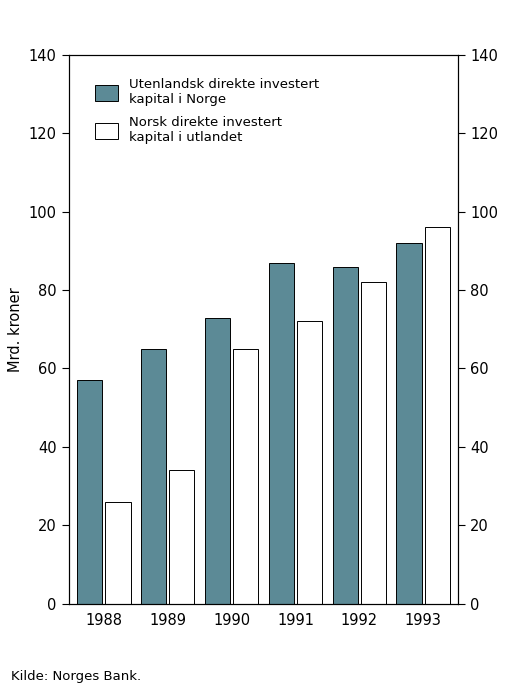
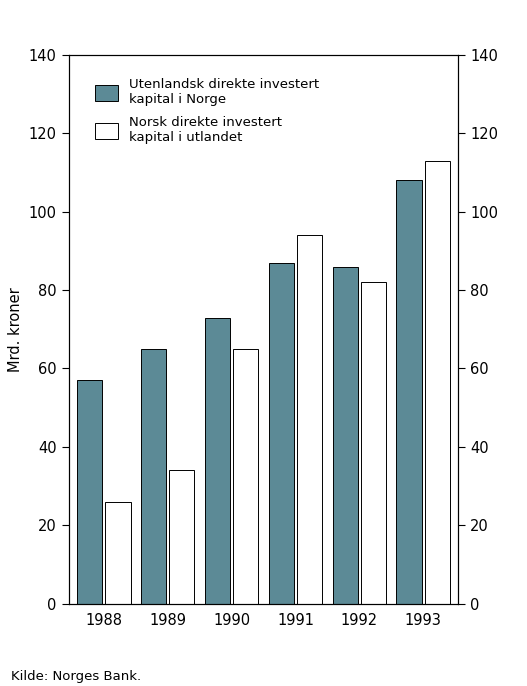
Norsk direkte investert kapital i utlandet/1991: 72 -> 94
Utenlandsk direkte investert kapital i Norge/1993: 92 -> 108
Norsk direkte investert kapital i utlandet/1993: 96 -> 113
